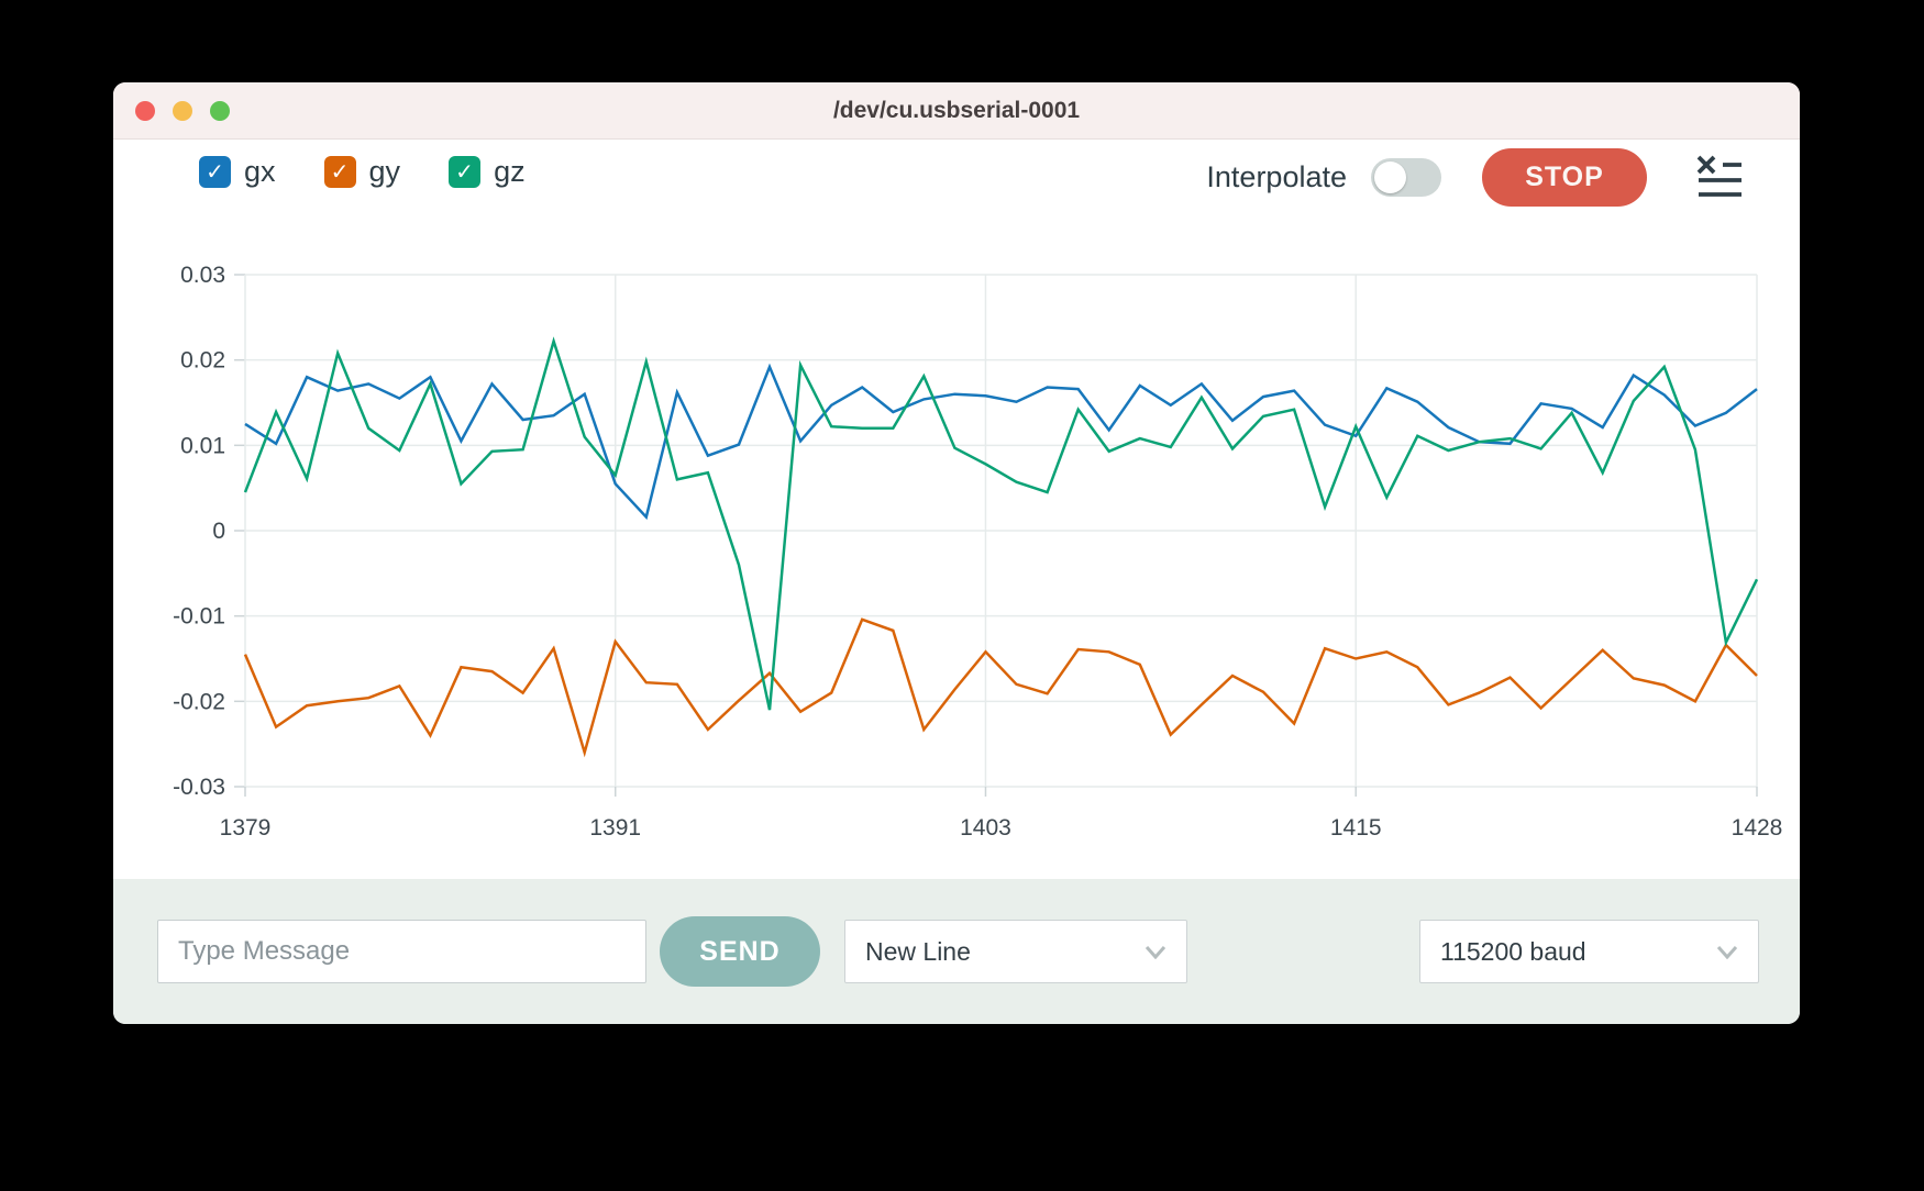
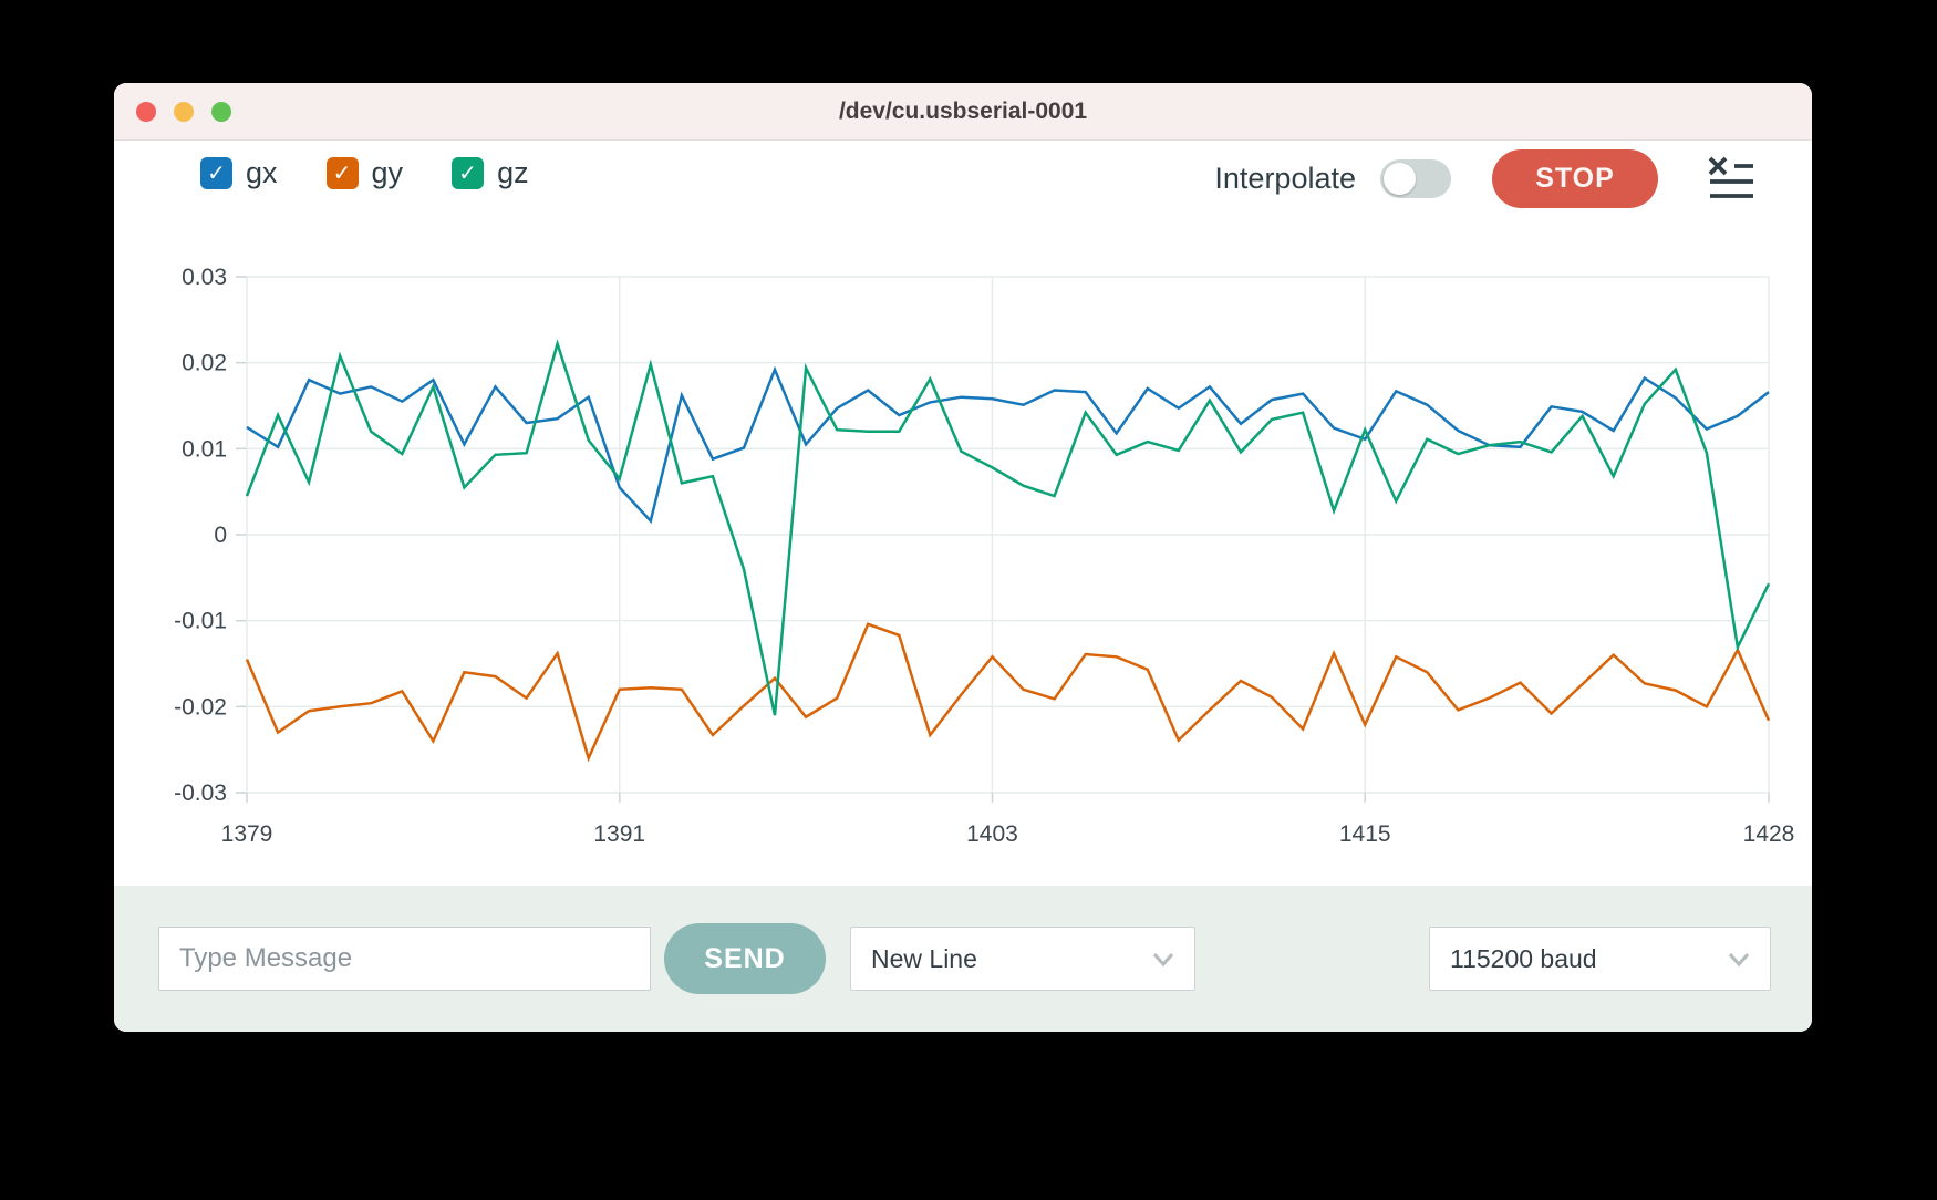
gy/1391: -0.013 -> -0.018
gy/1415: -0.015 -> -0.022
gy/1428: -0.017 -> -0.022
